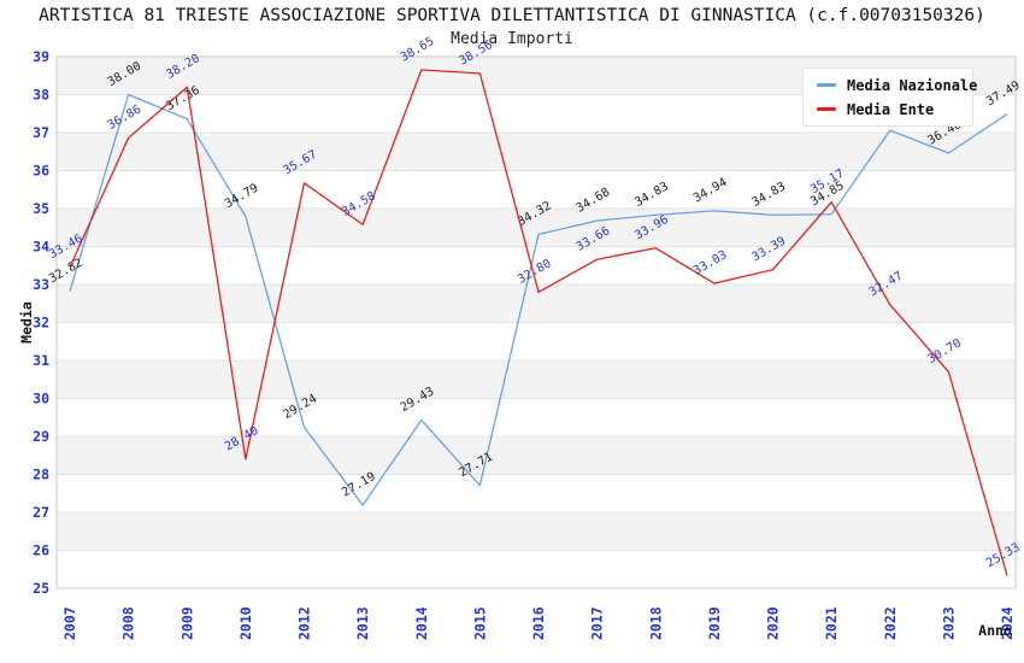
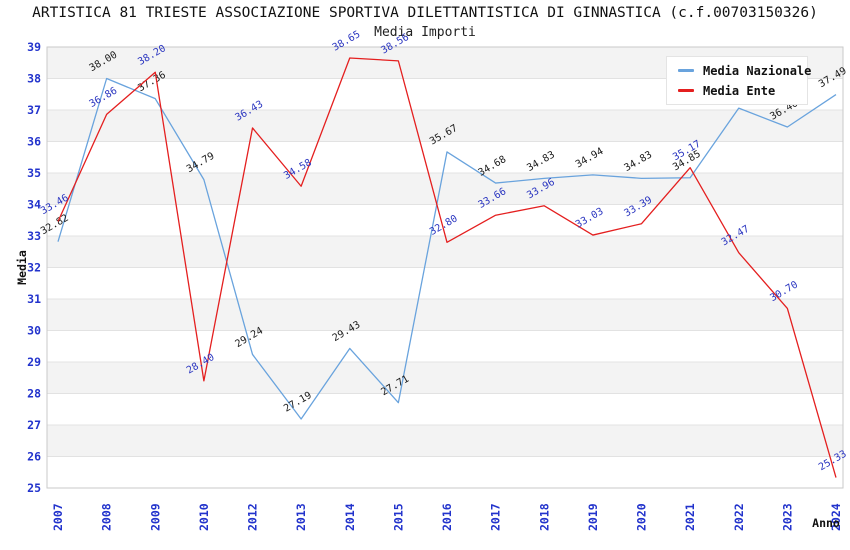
Media Ente/2012: 35.67 -> 36.43
Media Nazionale/2016: 34.32 -> 35.67
